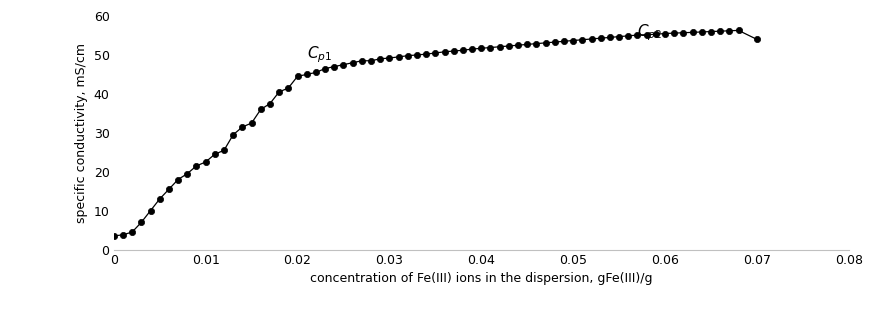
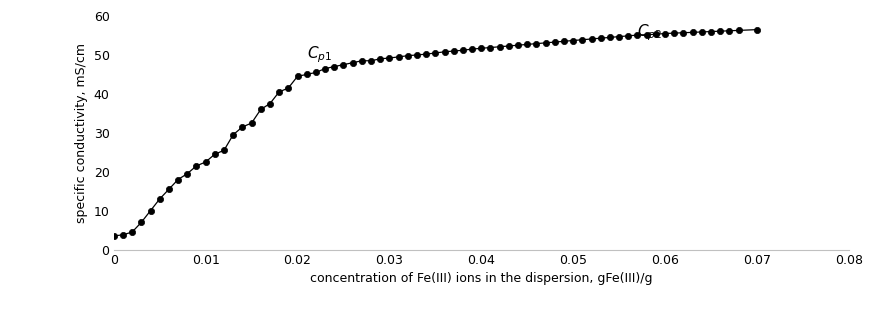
0.07: 54.0 -> 56.5
